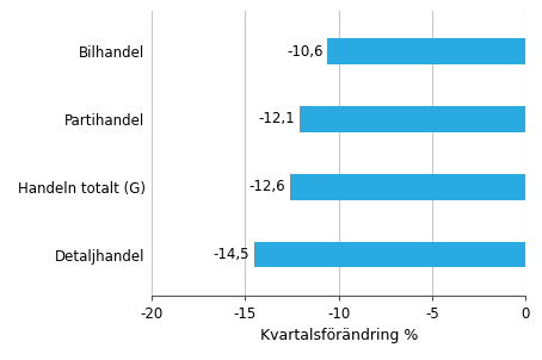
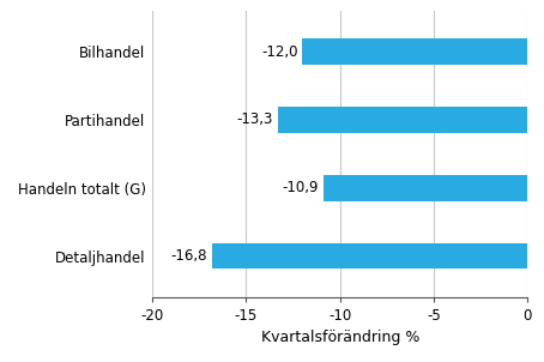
Bilhandel: -10,6 -> -12,0
Partihandel: -12,1 -> -13,3
Handeln totalt (G): -12,6 -> -10,9
Detaljhandel: -14,5 -> -16,8
